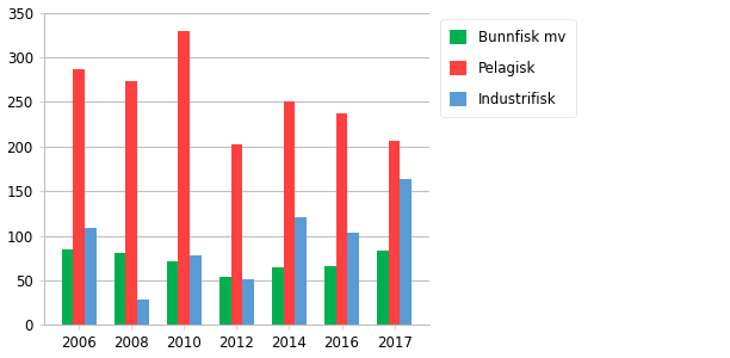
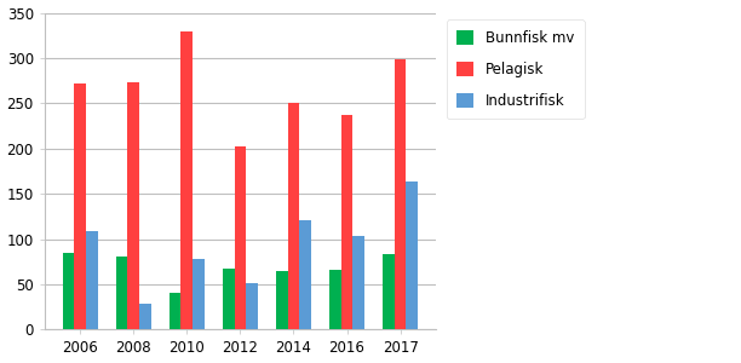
Pelagisk/2006: 286 -> 272
Bunnfisk mv/2010: 72 -> 40
Bunnfisk mv/2012: 54 -> 68
Pelagisk/2017: 207 -> 298
